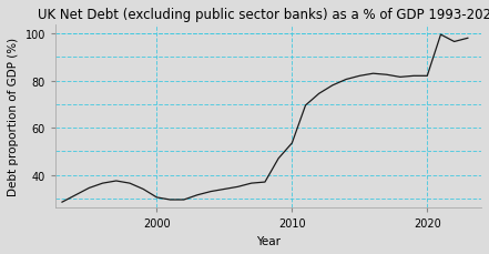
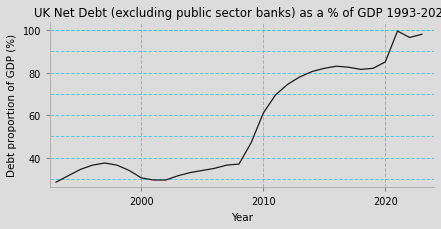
2010: 53.5 -> 61.0
2020: 82.0 -> 85.0
